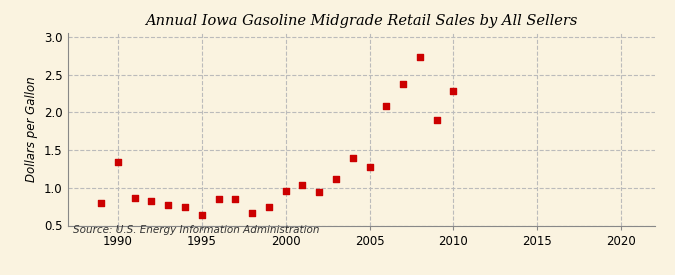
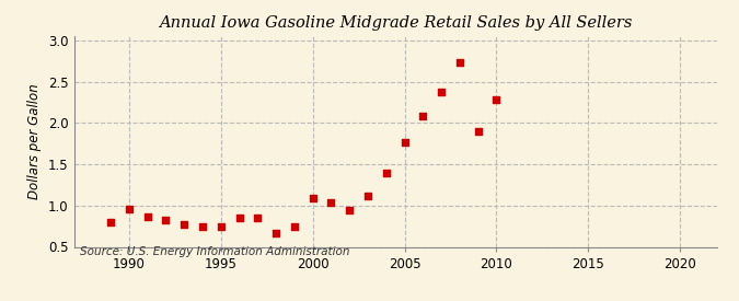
1990: 1.34 -> 0.96
1995: 0.64 -> 0.75
2000: 0.96 -> 1.09
2005: 1.28 -> 1.76
